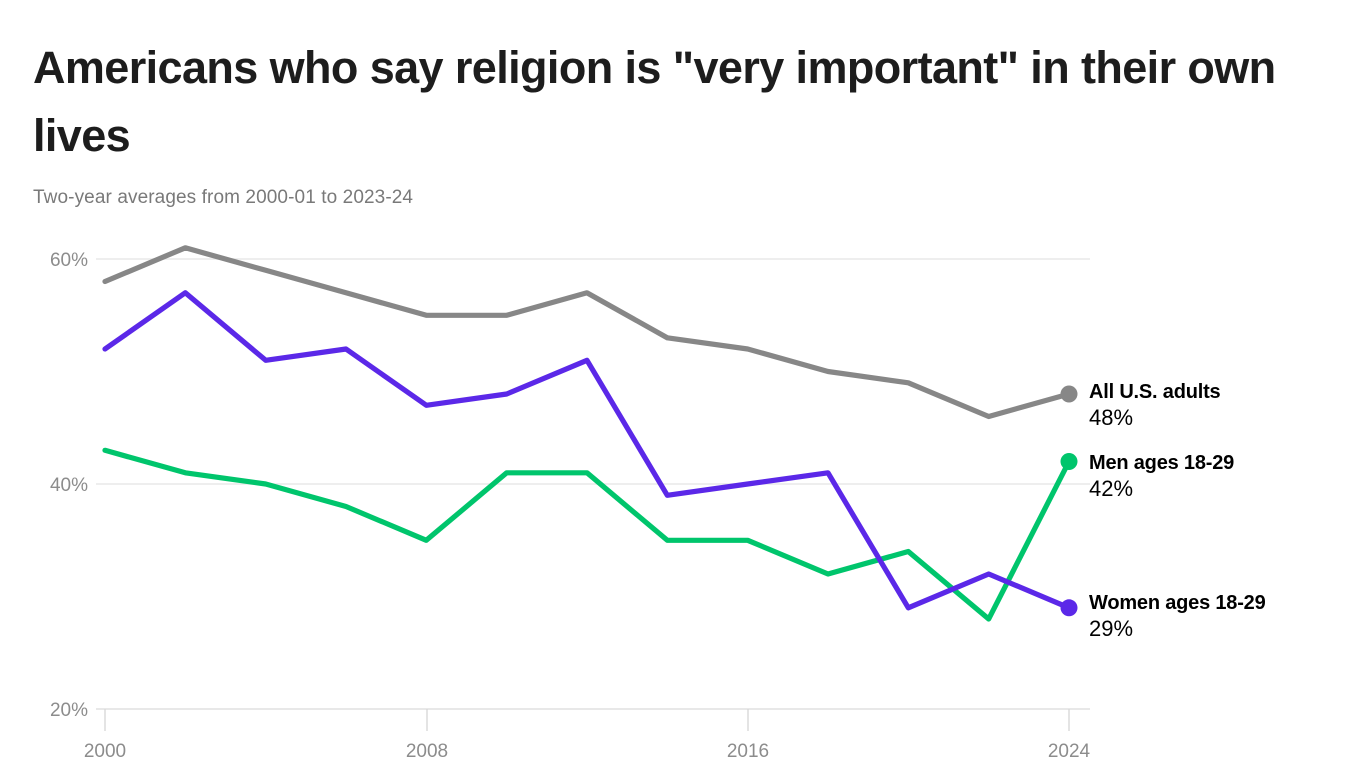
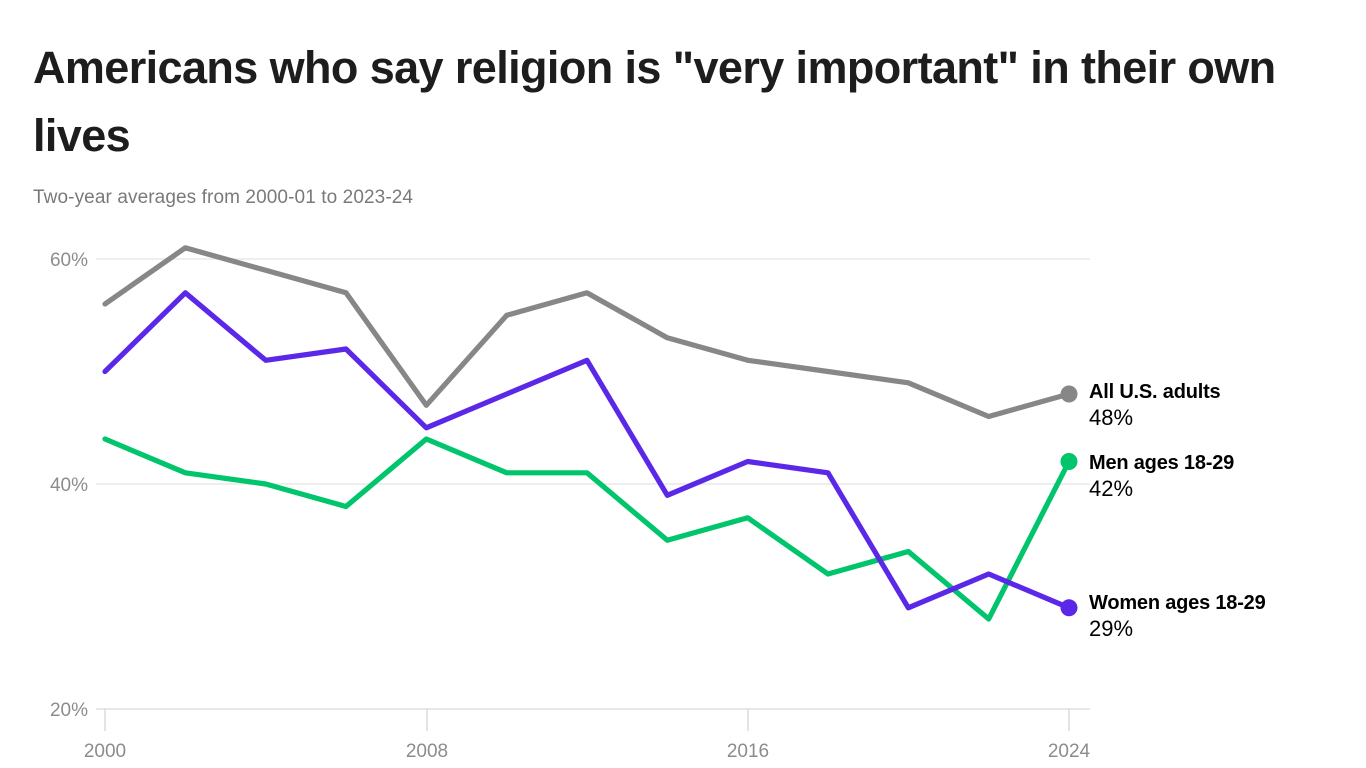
All U.S. adults/2000: 58% -> 56%
Men ages 18-29/2000: 43% -> 44%
Women ages 18-29/2000: 52% -> 50%
All U.S. adults/2008: 55% -> 47%
Men ages 18-29/2008: 35% -> 44%
Women ages 18-29/2008: 47% -> 45%
All U.S. adults/2016: 52% -> 51%
Men ages 18-29/2016: 35% -> 37%
Women ages 18-29/2016: 40% -> 42%
